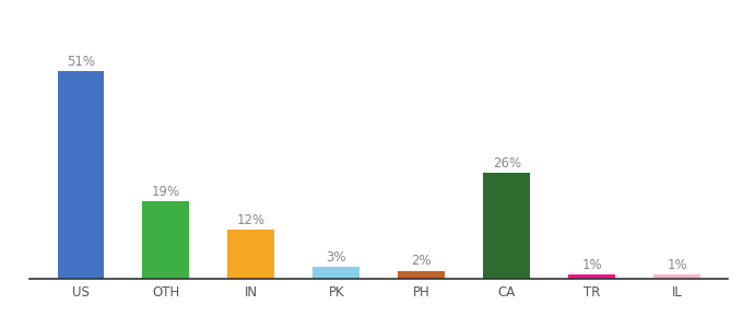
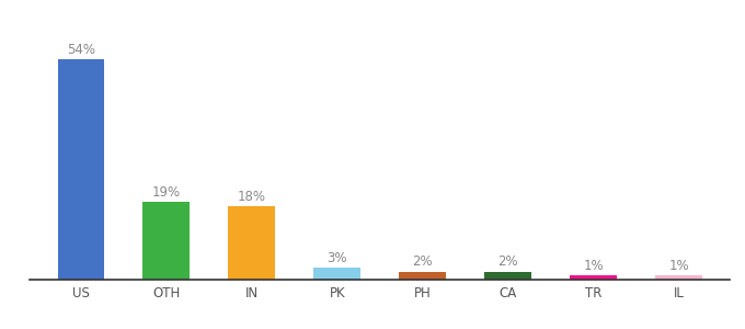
US: 51% -> 54%
IN: 12% -> 18%
CA: 26% -> 2%
